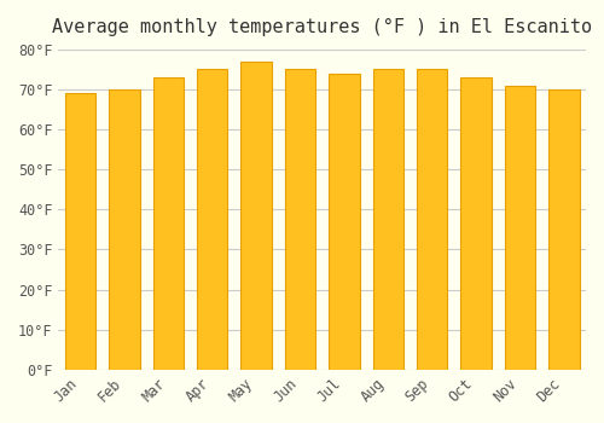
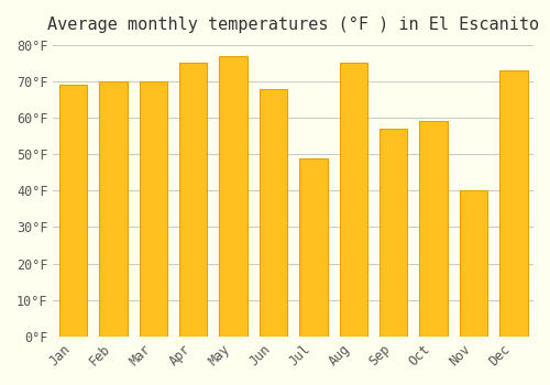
Mar: 73°F -> 70°F
Jun: 75°F -> 68°F
Jul: 74°F -> 49°F
Sep: 75°F -> 57°F
Oct: 73°F -> 59°F
Nov: 71°F -> 40°F
Dec: 70°F -> 73°F
